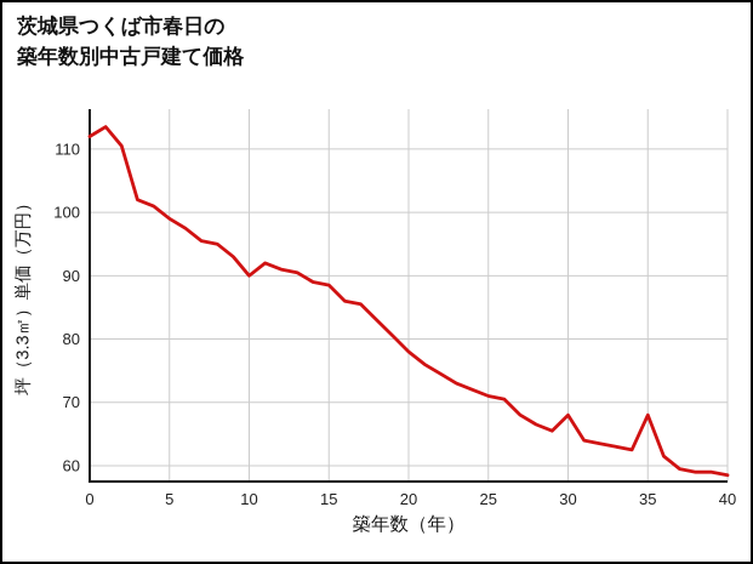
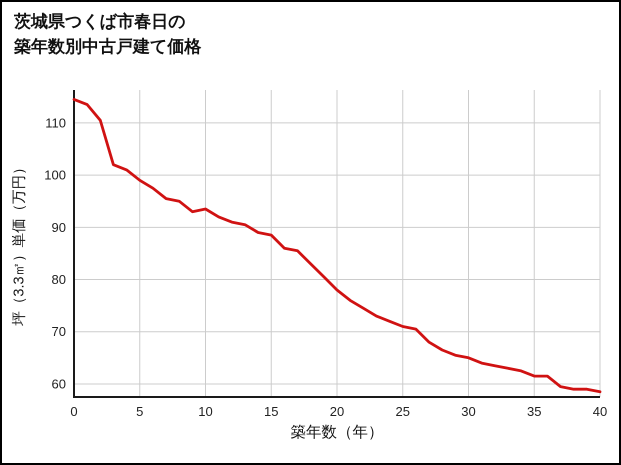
0: 112 -> 114
10: 90 -> 94
30: 68 -> 65
35: 68 -> 62
